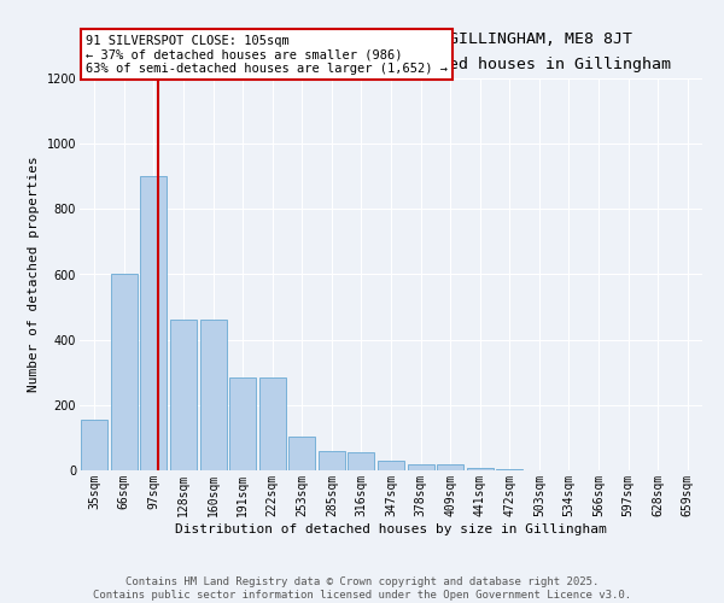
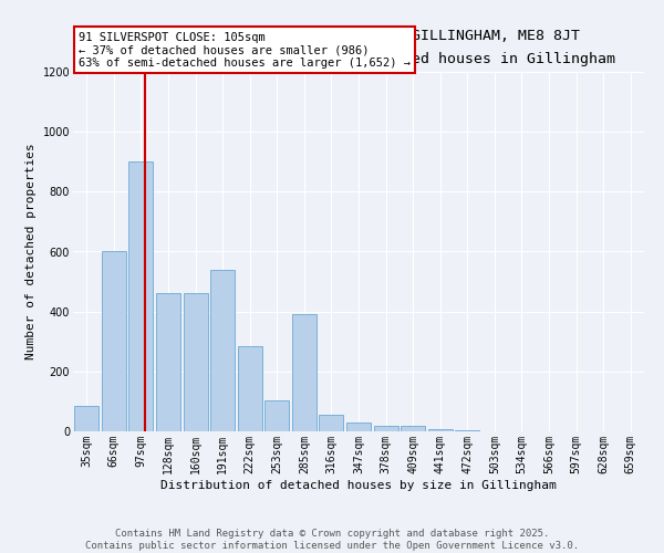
35sqm: 155 -> 85
191sqm: 285 -> 540
285sqm: 60 -> 390
